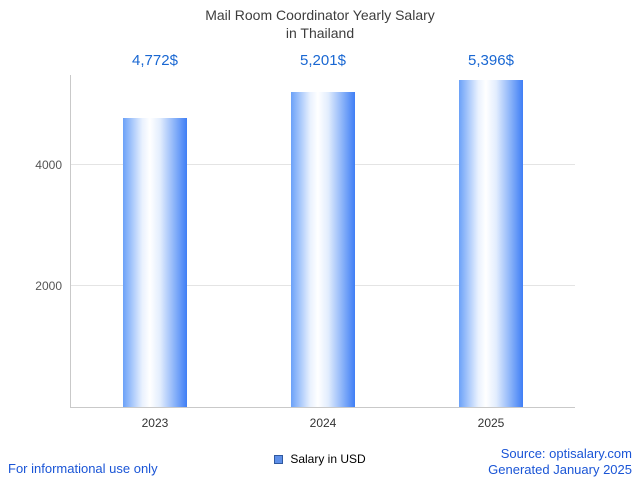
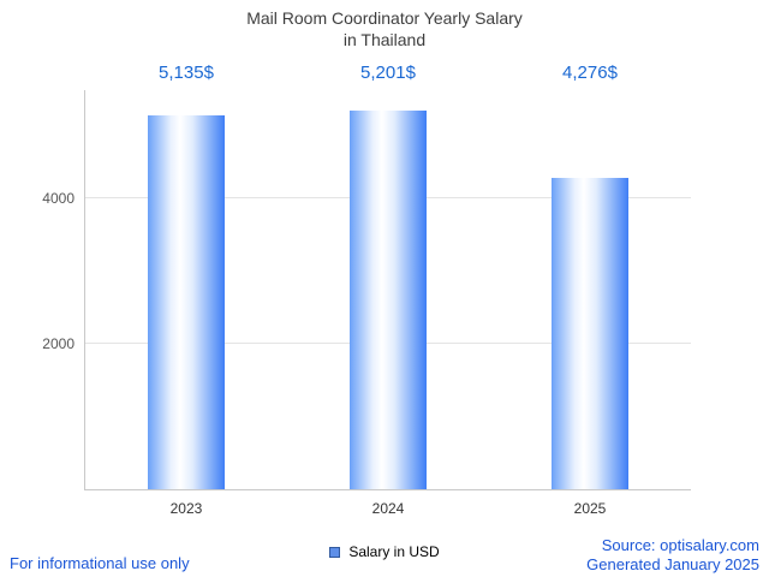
2023: 4,772 -> 5,135
2025: 5,396 -> 4,276
